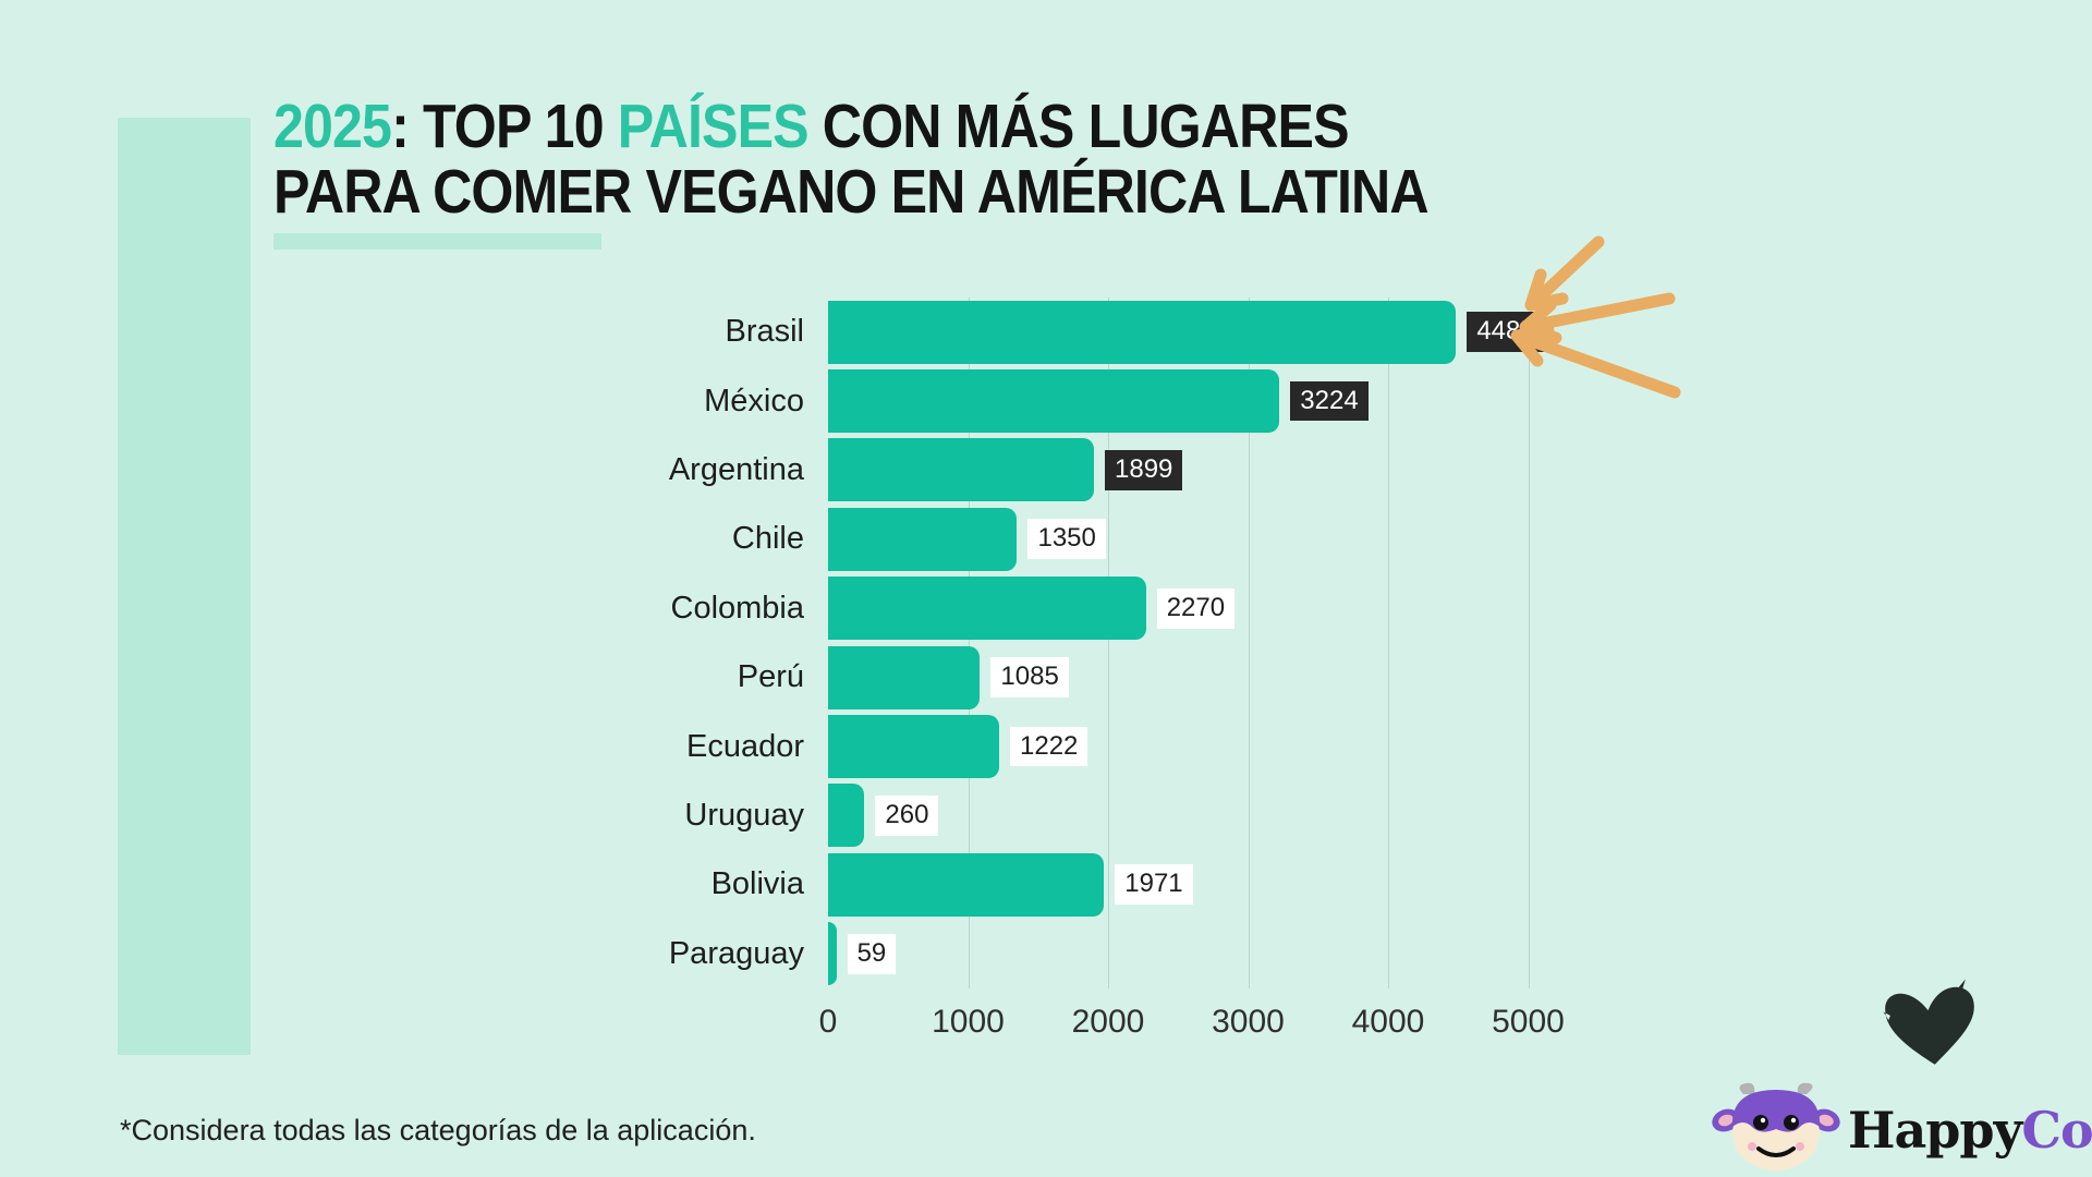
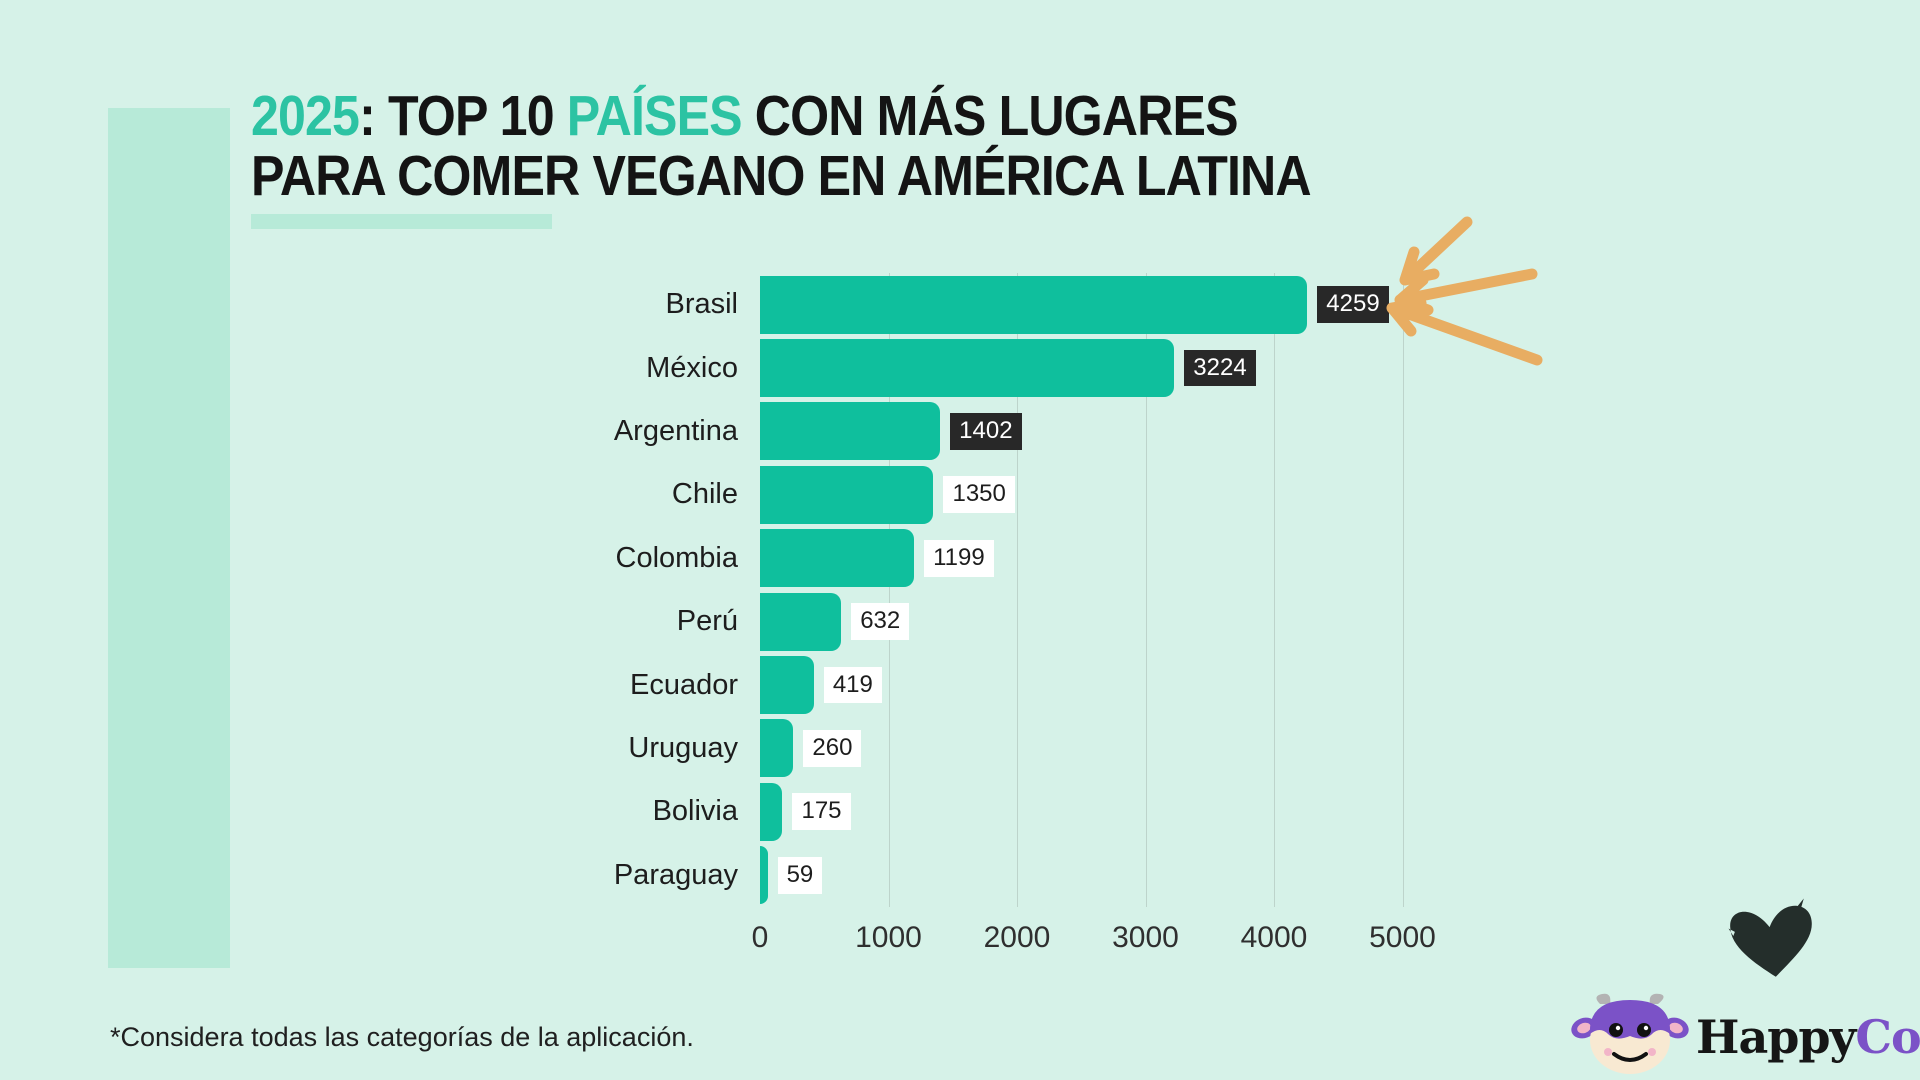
Brasil: 4485 -> 4259
Argentina: 1899 -> 1402
Colombia: 2270 -> 1199
Perú: 1085 -> 632
Ecuador: 1222 -> 419
Bolivia: 1971 -> 175
